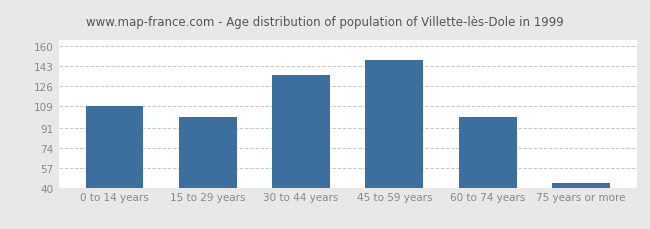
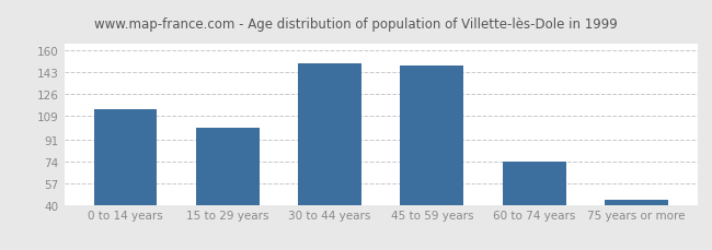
0 to 14 years: 109 -> 114
30 to 44 years: 136 -> 150
60 to 74 years: 100 -> 74
